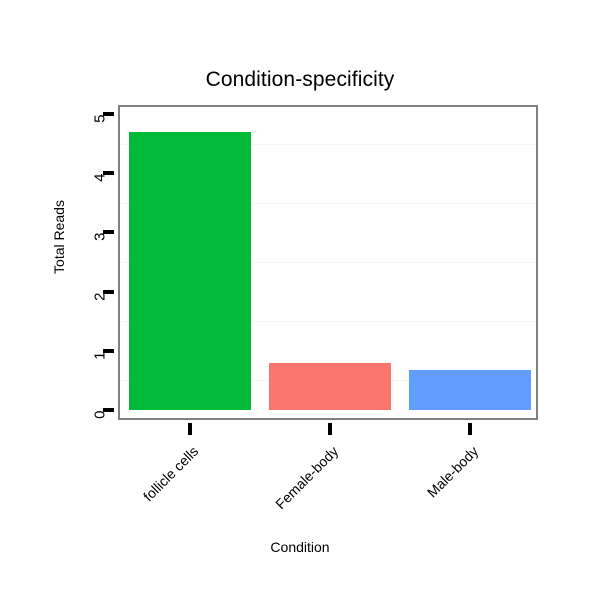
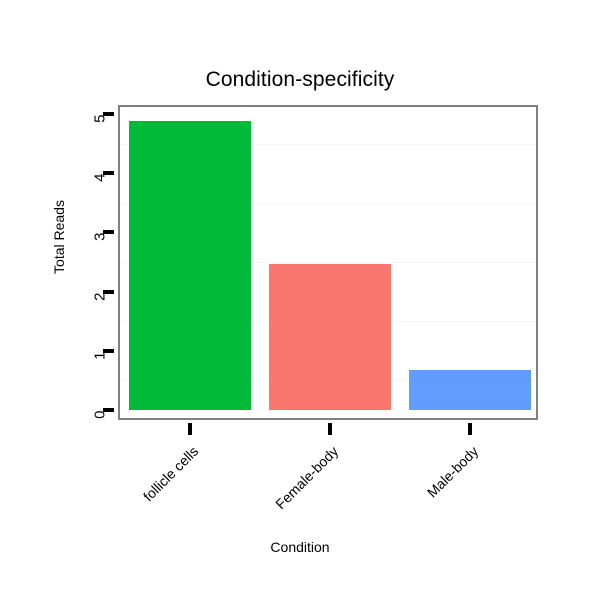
follicle cells: 4.7 -> 4.9
Female-body: 0.8 -> 2.5
